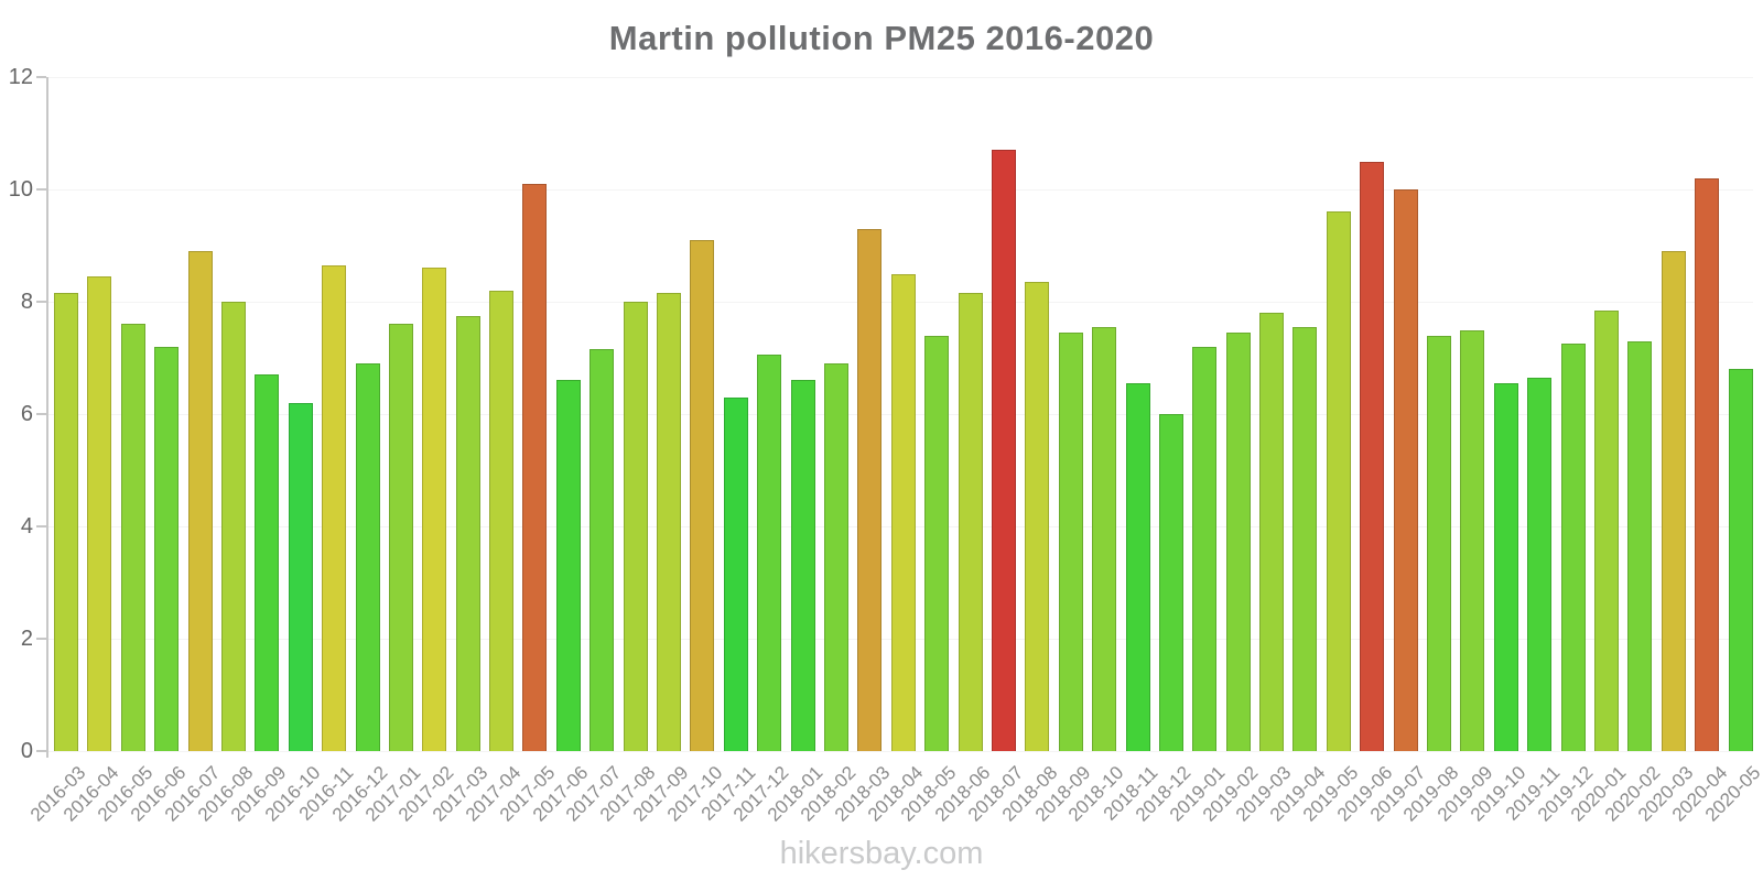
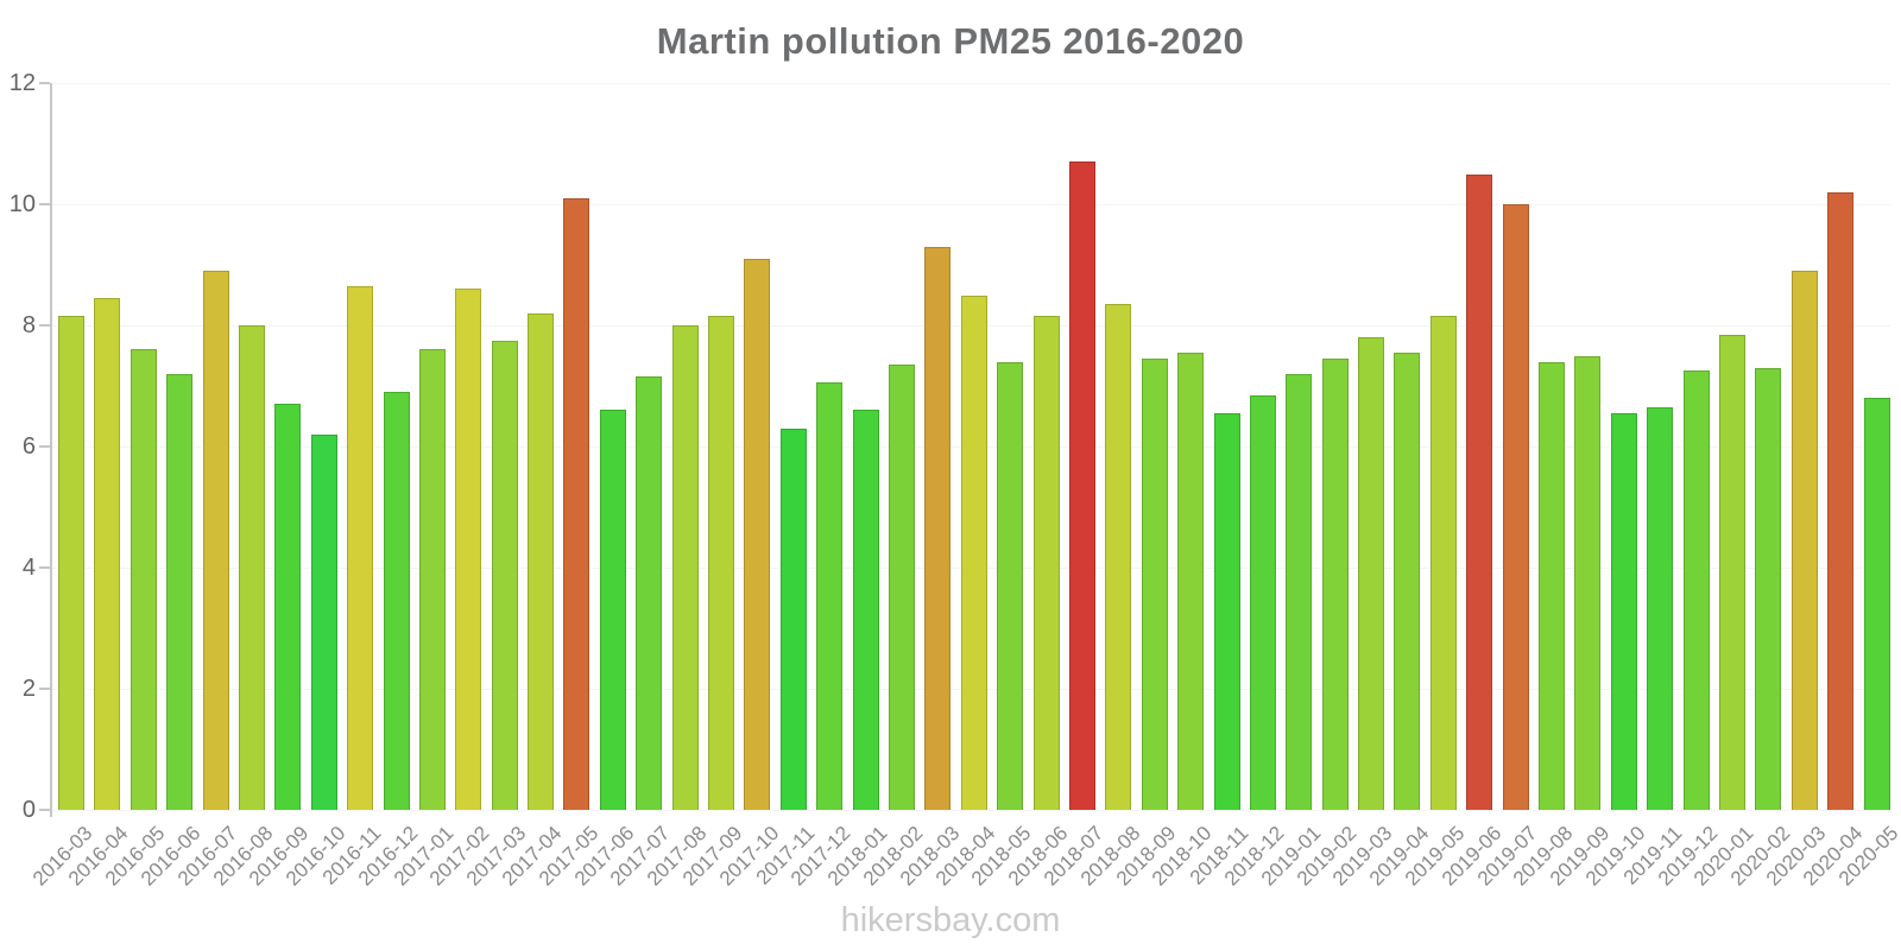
2018-02: 6.9 -> 7.3
2018-12: 6.0 -> 6.8
2019-05: 9.6 -> 8.2
